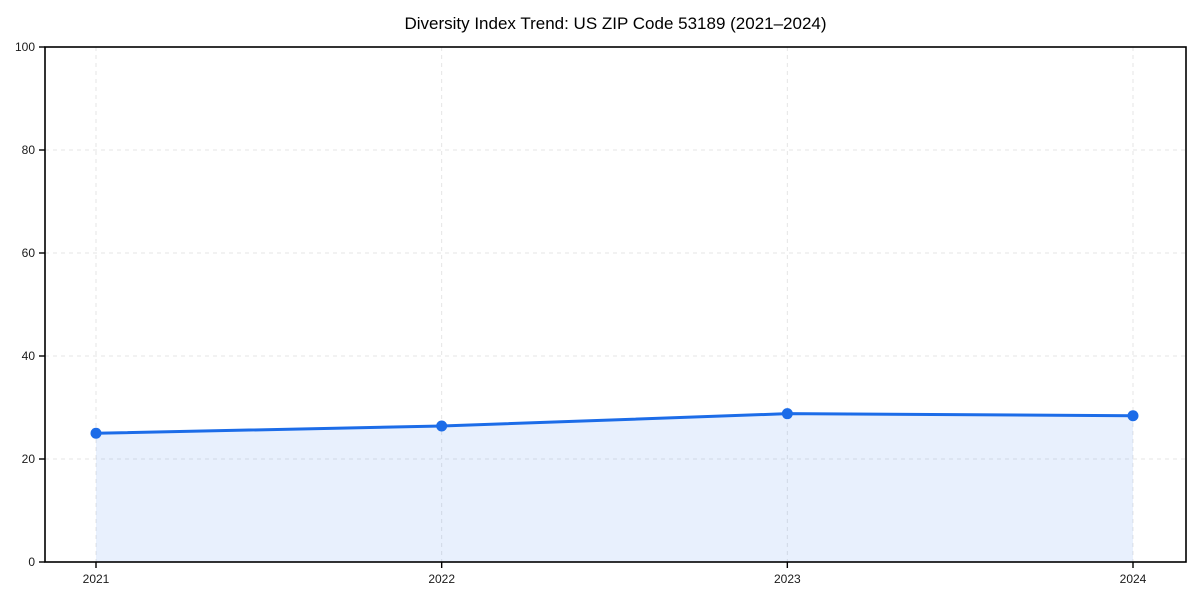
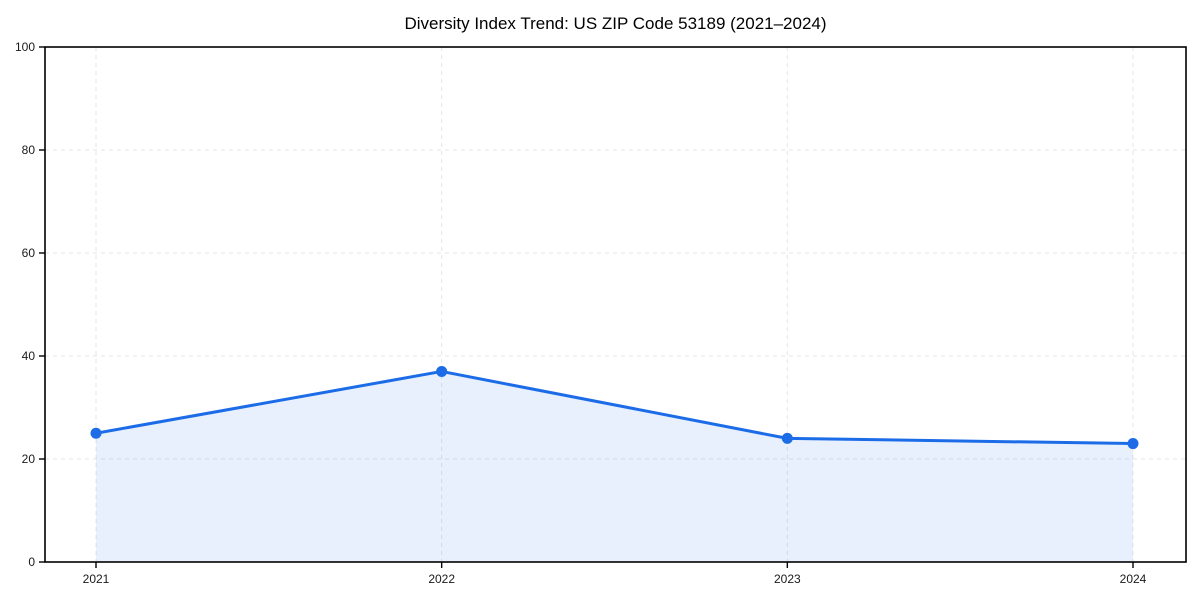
2022: 26 -> 37
2023: 29 -> 24
2024: 28 -> 23
